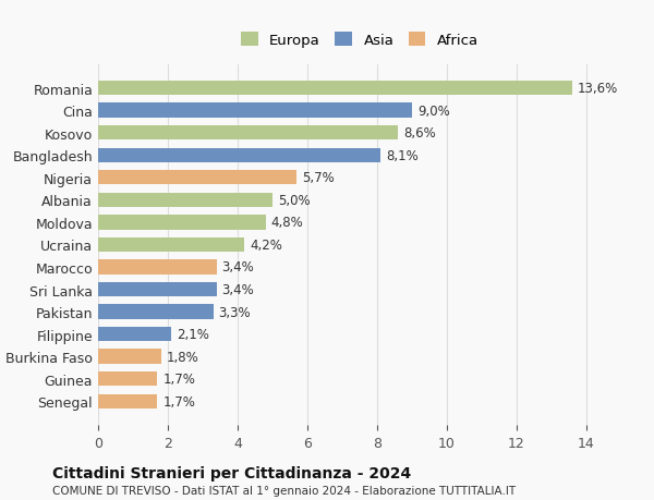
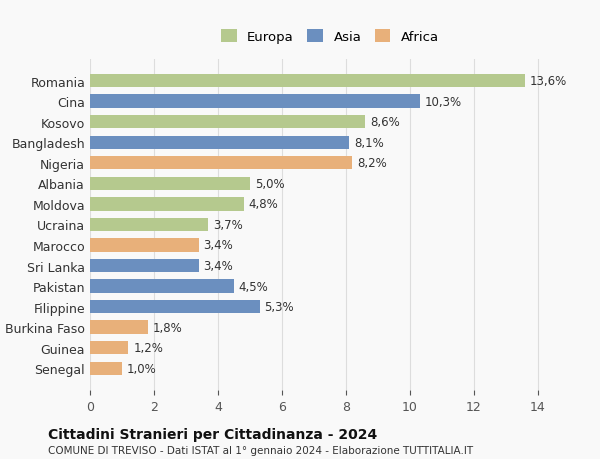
Cina: 9,0% -> 10,3%
Nigeria: 5,7% -> 8,2%
Ucraina: 4,2% -> 3,7%
Pakistan: 3,3% -> 4,5%
Filippine: 2,1% -> 5,3%
Guinea: 1,7% -> 1,2%
Senegal: 1,7% -> 1,0%
